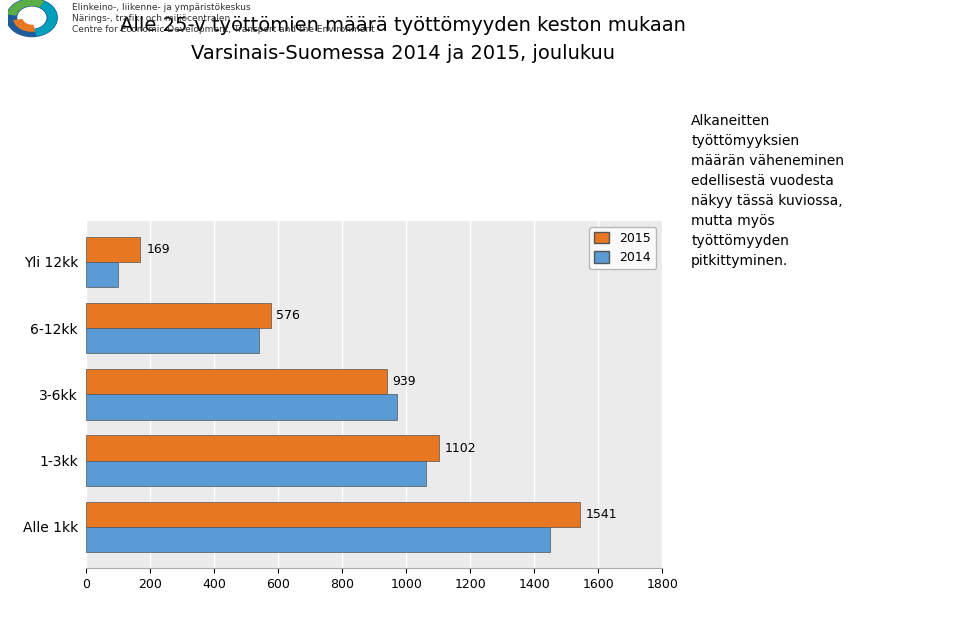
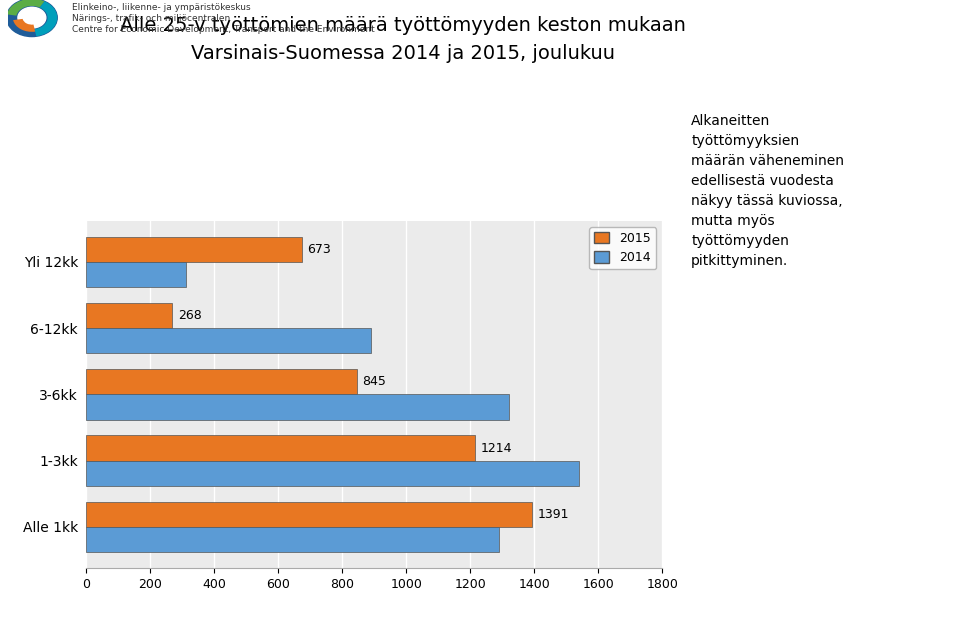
2015/Yli 12kk: 169 -> 673
2014/Yli 12kk: 100 -> 310
2015/6-12kk: 576 -> 268
2014/6-12kk: 540 -> 890
2015/3-6kk: 939 -> 845
2014/3-6kk: 970 -> 1320
2015/1-3kk: 1102 -> 1214
2014/1-3kk: 1060 -> 1540
2015/Alle 1kk: 1541 -> 1391
2014/Alle 1kk: 1450 -> 1290
